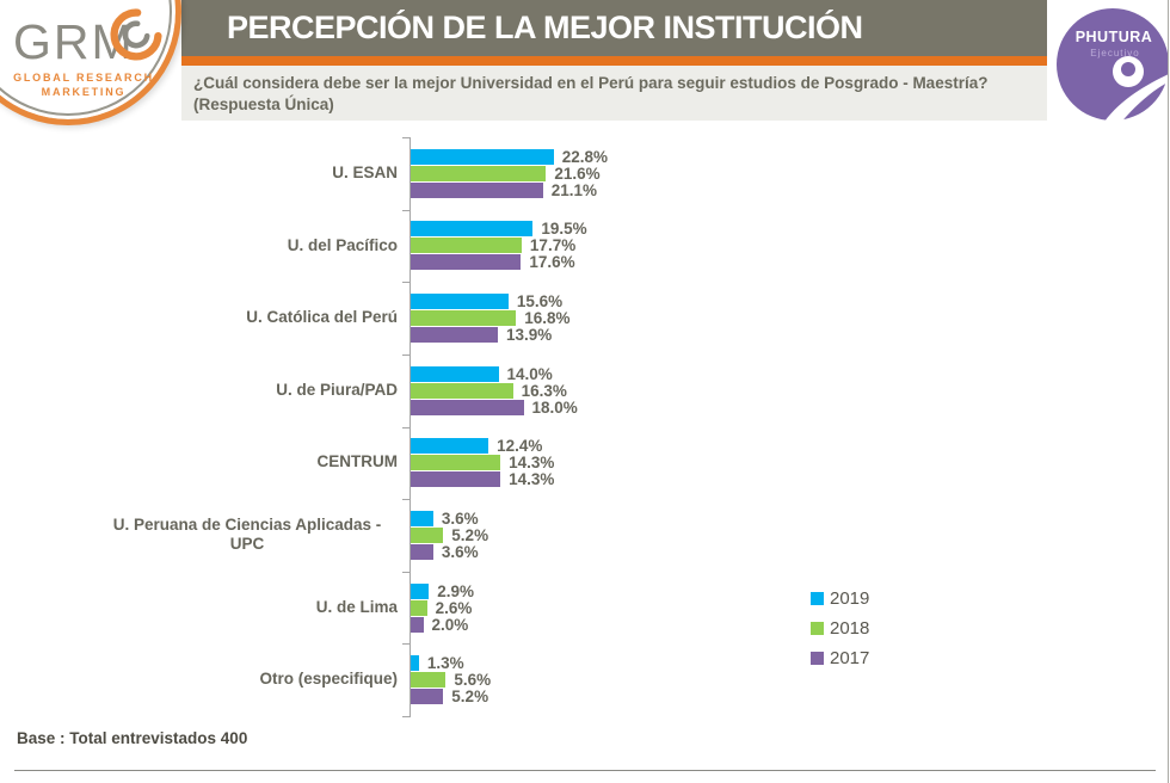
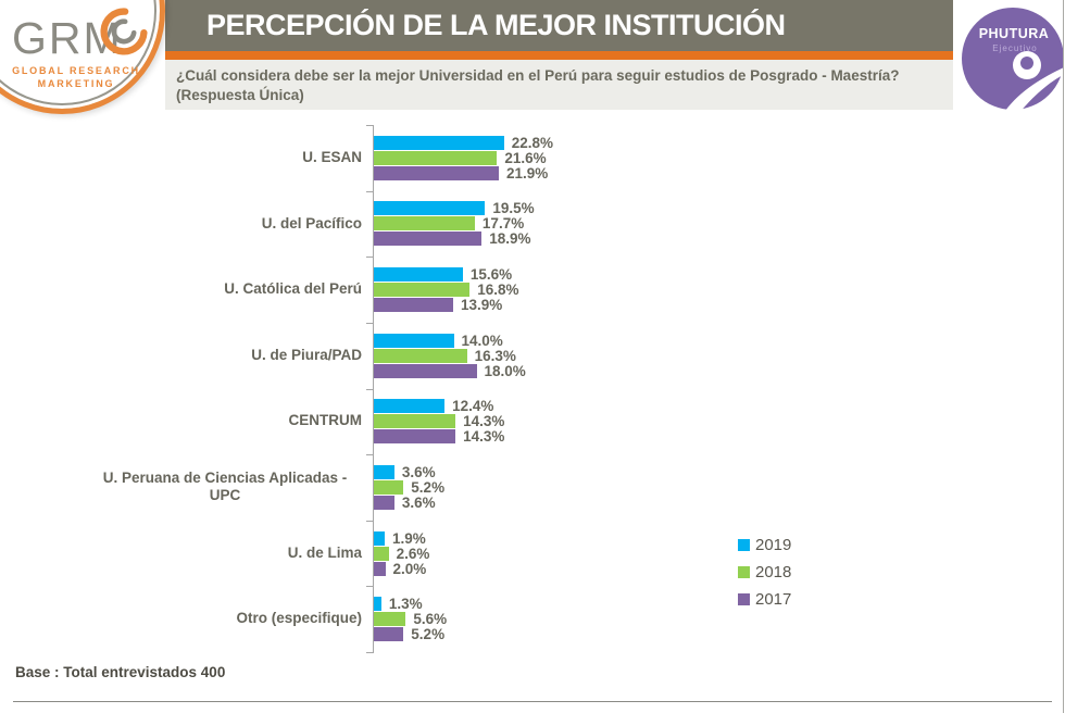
2017/U. ESAN: 21.1% -> 21.9%
2017/U. del Pacífico: 17.6% -> 18.9%
2019/U. de Lima: 2.9% -> 1.9%
